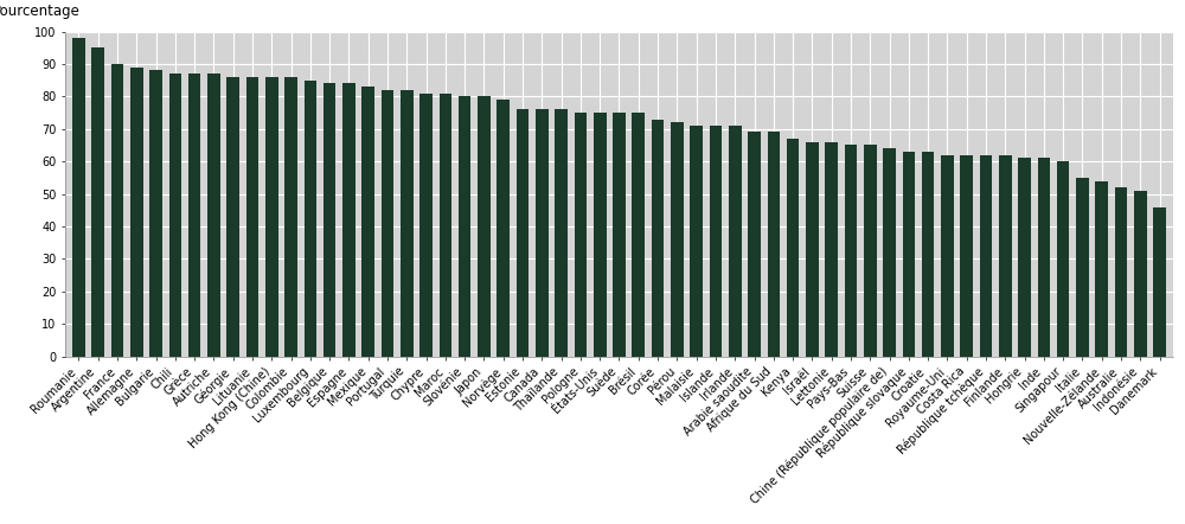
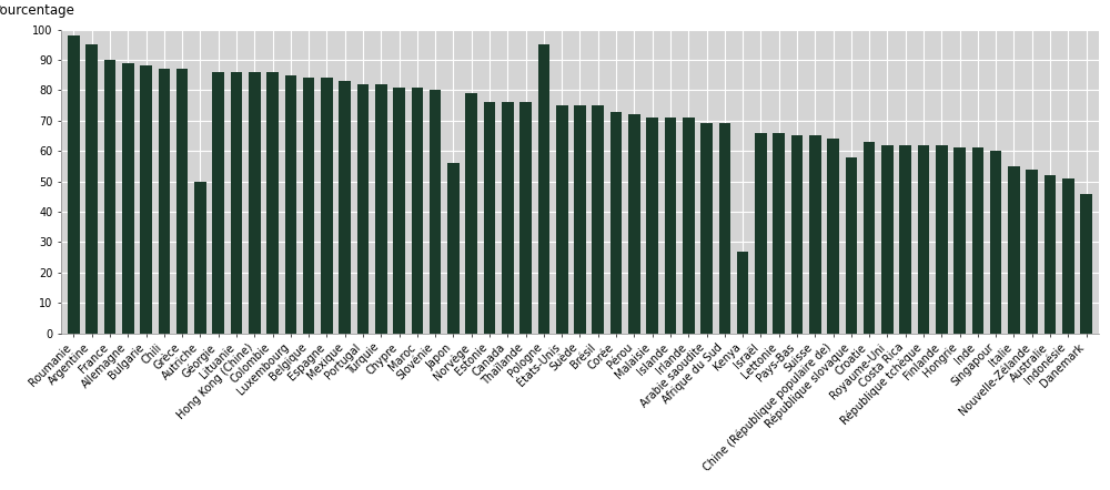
Autriche: 87 -> 50
Japon: 80 -> 56
Pologne: 75 -> 95
Kenya: 67 -> 27
République slovaque: 63 -> 58
